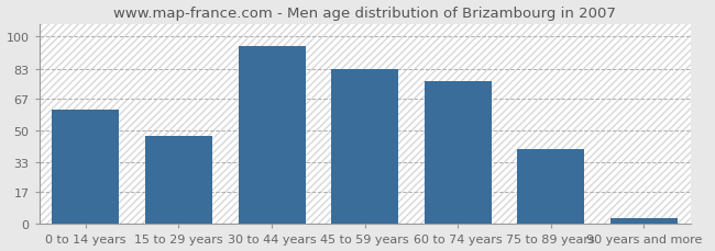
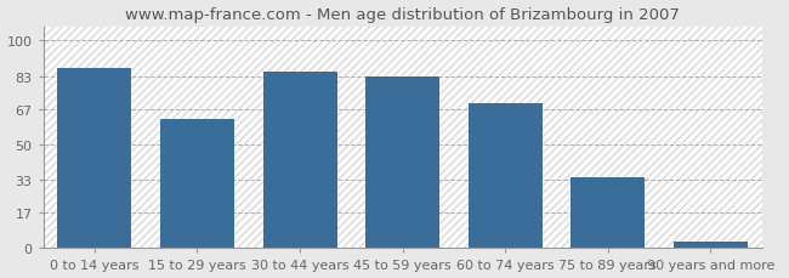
0 to 14 years: 61 -> 87
15 to 29 years: 47 -> 62
30 to 44 years: 95 -> 85
60 to 74 years: 76 -> 70
75 to 89 years: 40 -> 34
